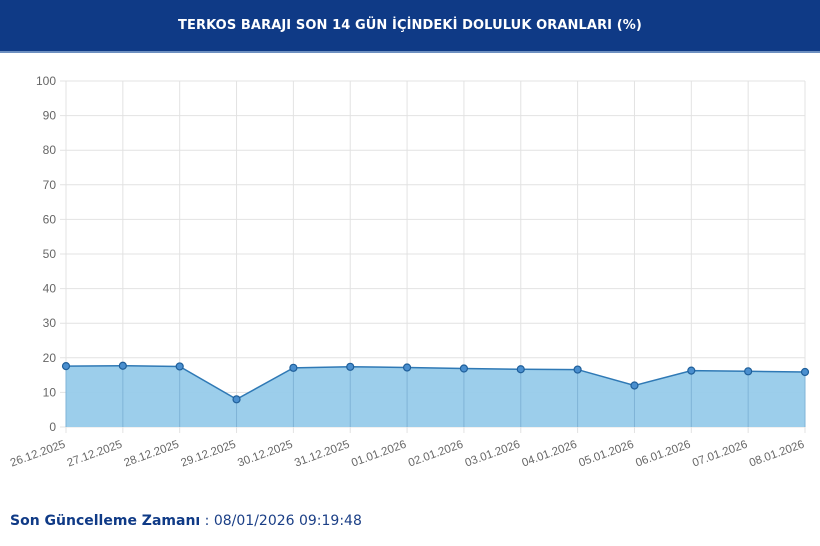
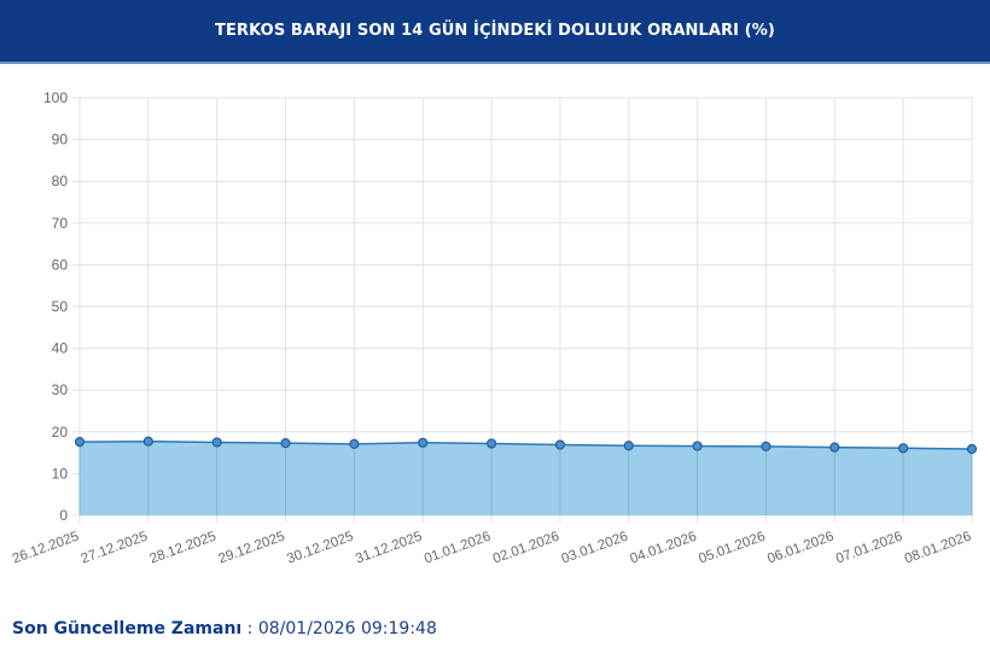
29.12.2025: 8 -> 17
05.01.2026: 12 -> 16
